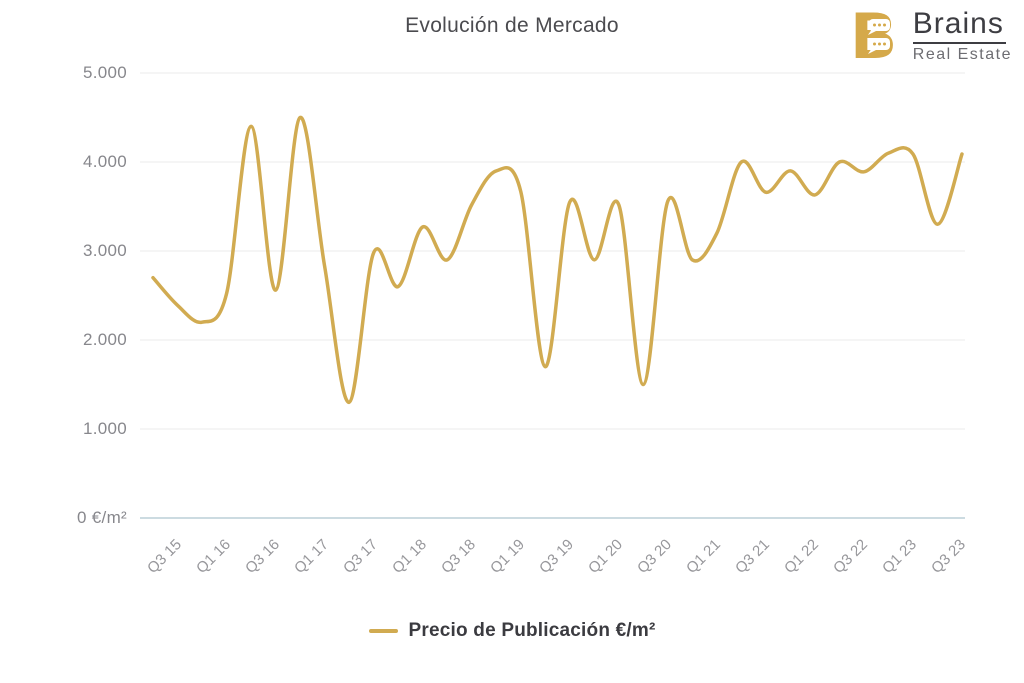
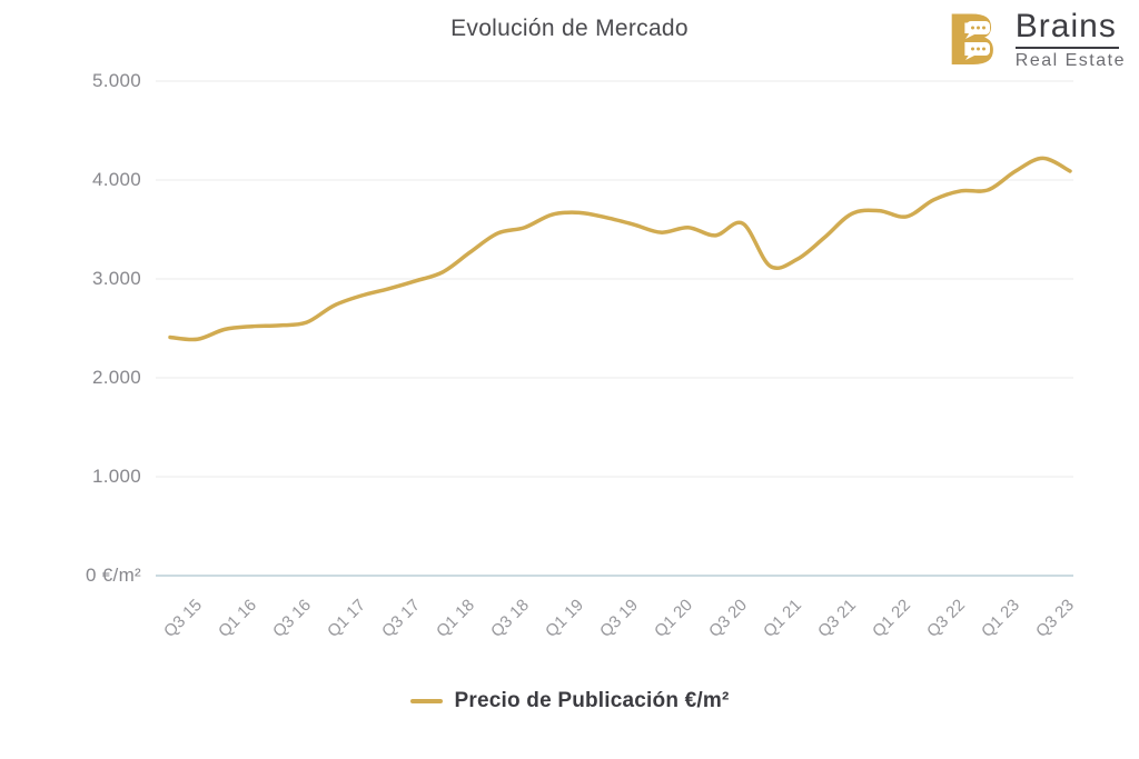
Q3 15: 2700 -> 2400
Q1 16: 2200 -> 2500
Q3 16: 4400 -> 2500
Q1 17: 4500 -> 2700
Q3 17: 1300 -> 2900
Q1 18: 2600 -> 3100
Q3 18: 2900 -> 3500
Q1 19: 3900 -> 3600
Q3 19: 1700 -> 3600
Q1 20: 2900 -> 3500
Q3 20: 1500 -> 3400
Q1 21: 2900 -> 3100
Q3 21: 4000 -> 3400
Q1 22: 3900 -> 3700
Q3 22: 4000 -> 3800
Q1 23: 4100 -> 3900
Q3 23: 3300 -> 4200
